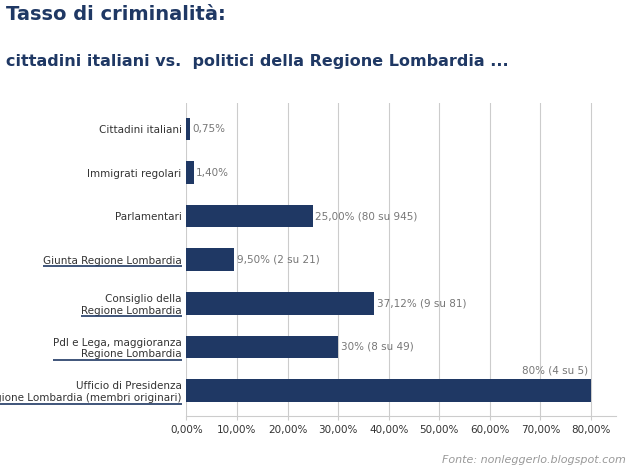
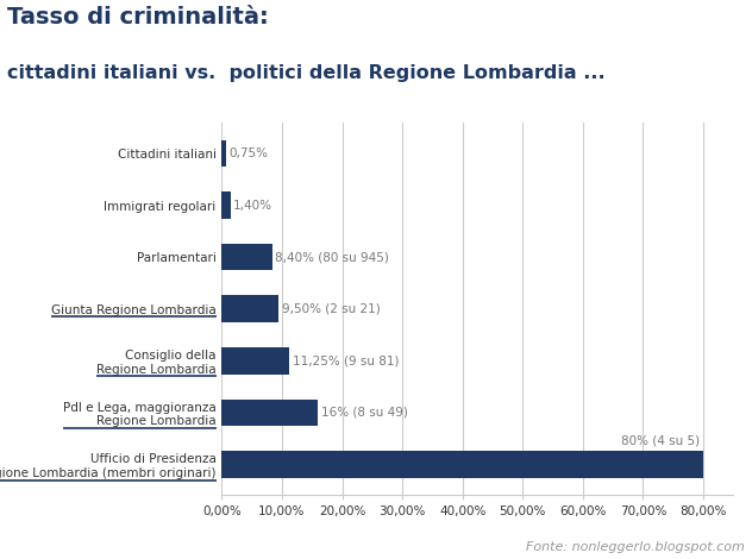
Parlamentari: 25,00% -> 8,40%
Consiglio della Regione Lombardia: 37,12% -> 11,25%
Pdl e Lega, maggioranza Regione Lombardia: 30% -> 16%
